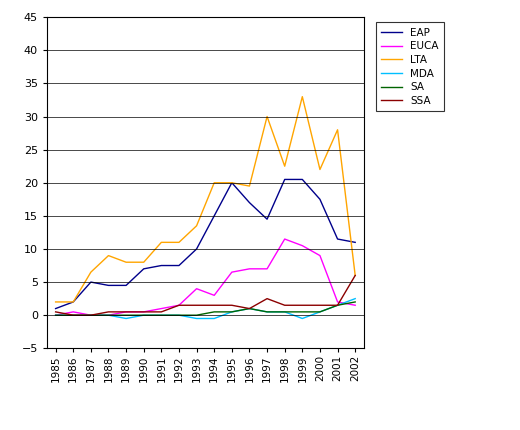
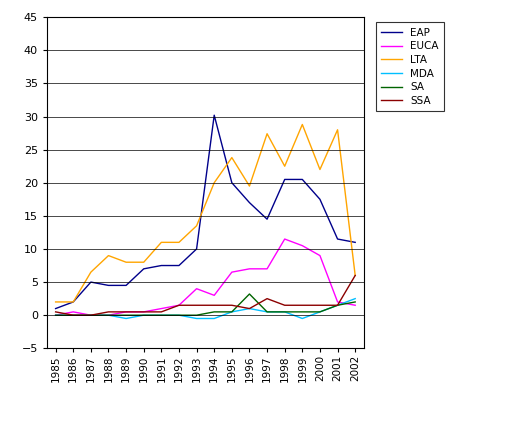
EAP/1994: 15.0 -> 30.2
LTA/1995: 20.0 -> 23.8
SA/1996: 1.0 -> 3.2
LTA/1997: 30.0 -> 27.4
LTA/1999: 33.0 -> 28.8
